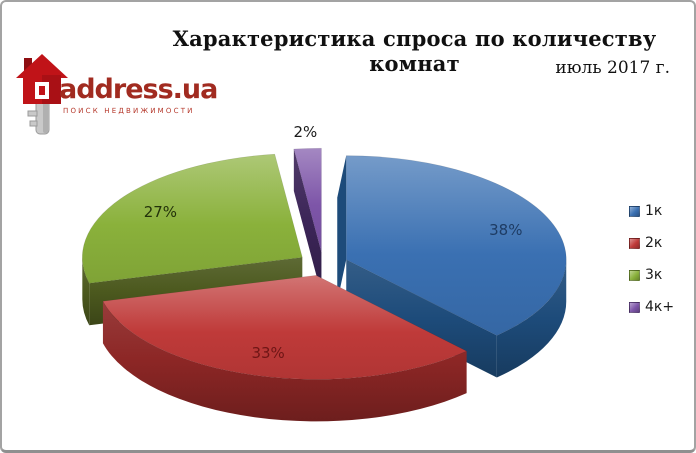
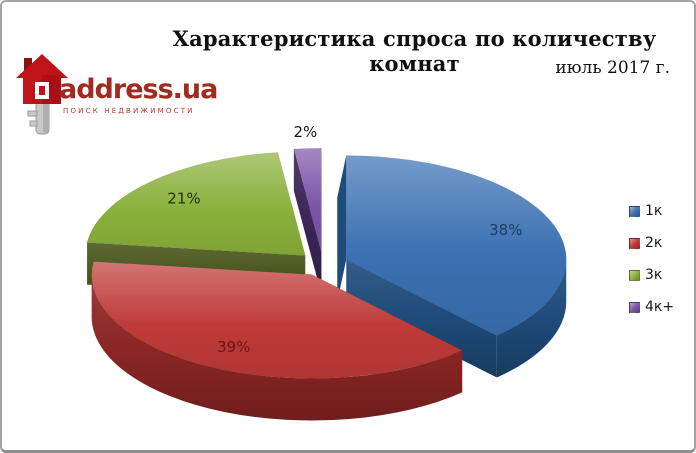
2к: 33% -> 39%
3к: 27% -> 21%
